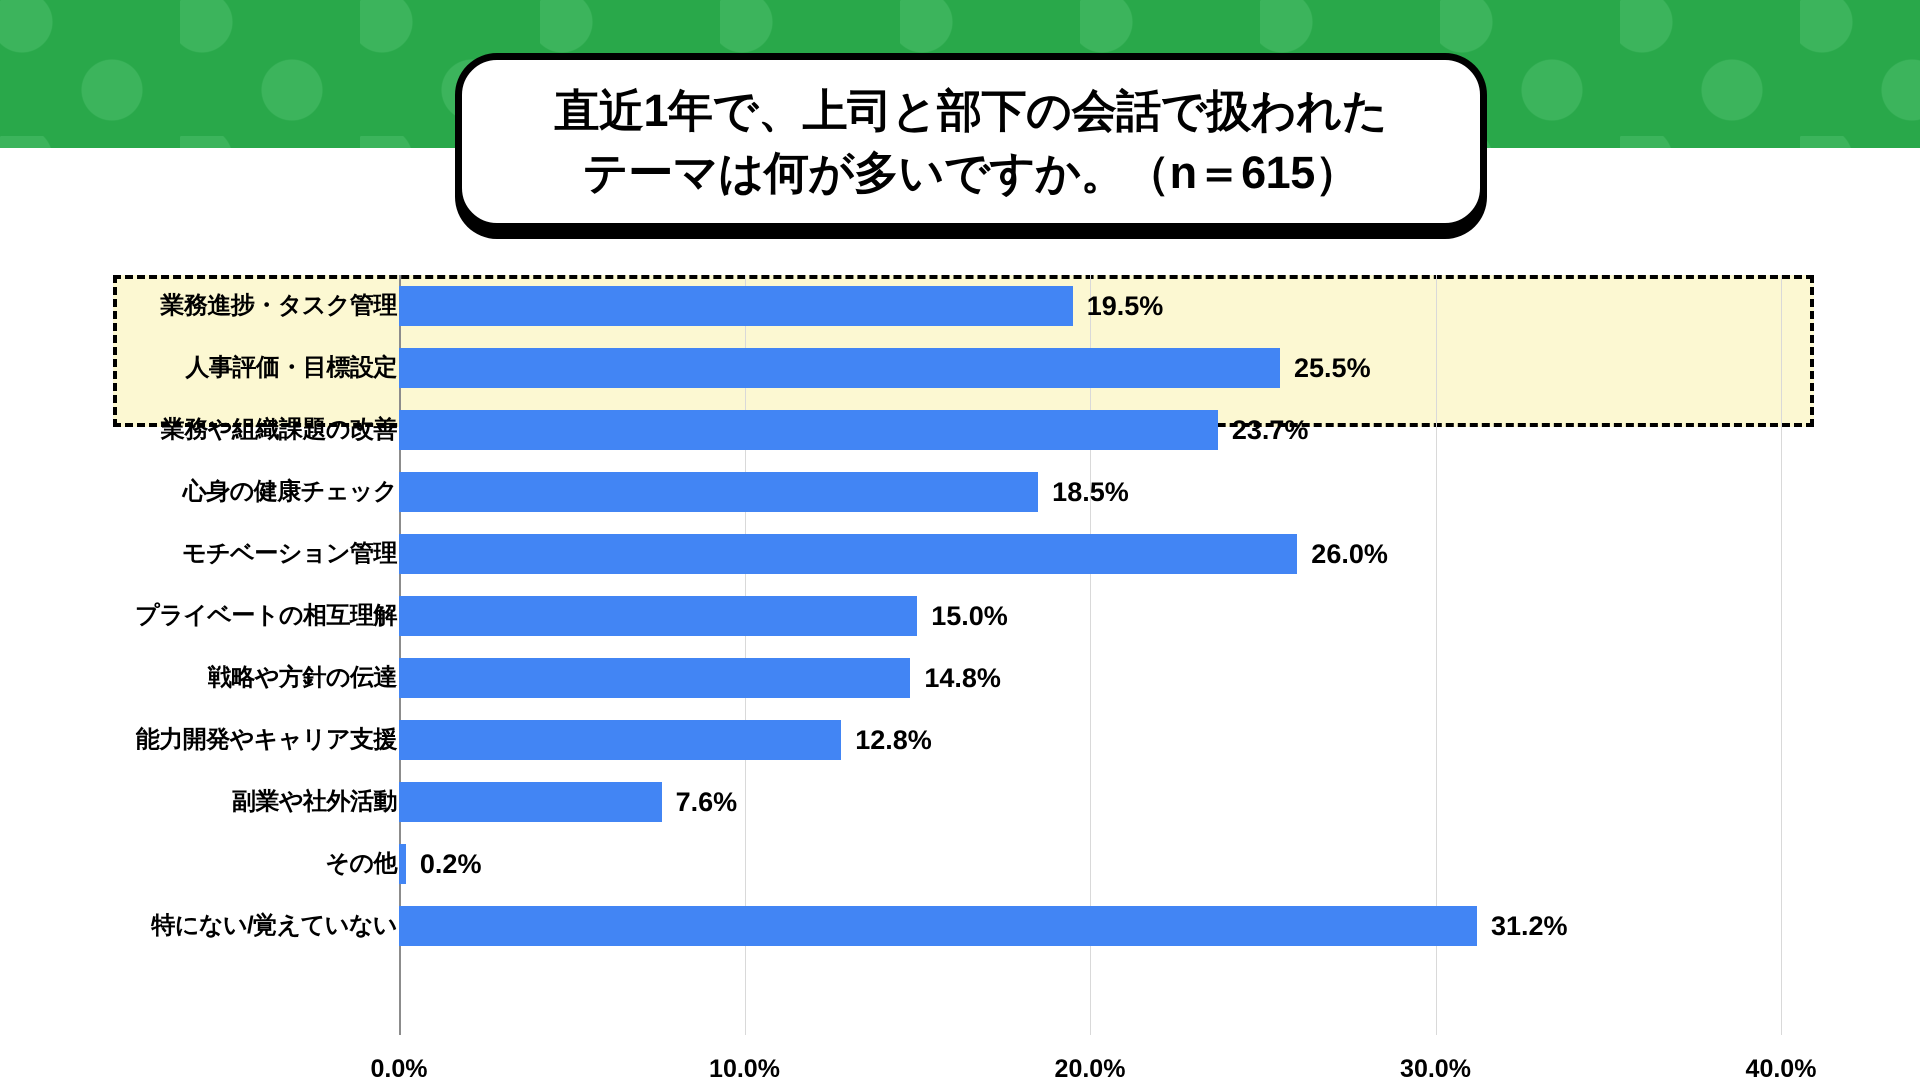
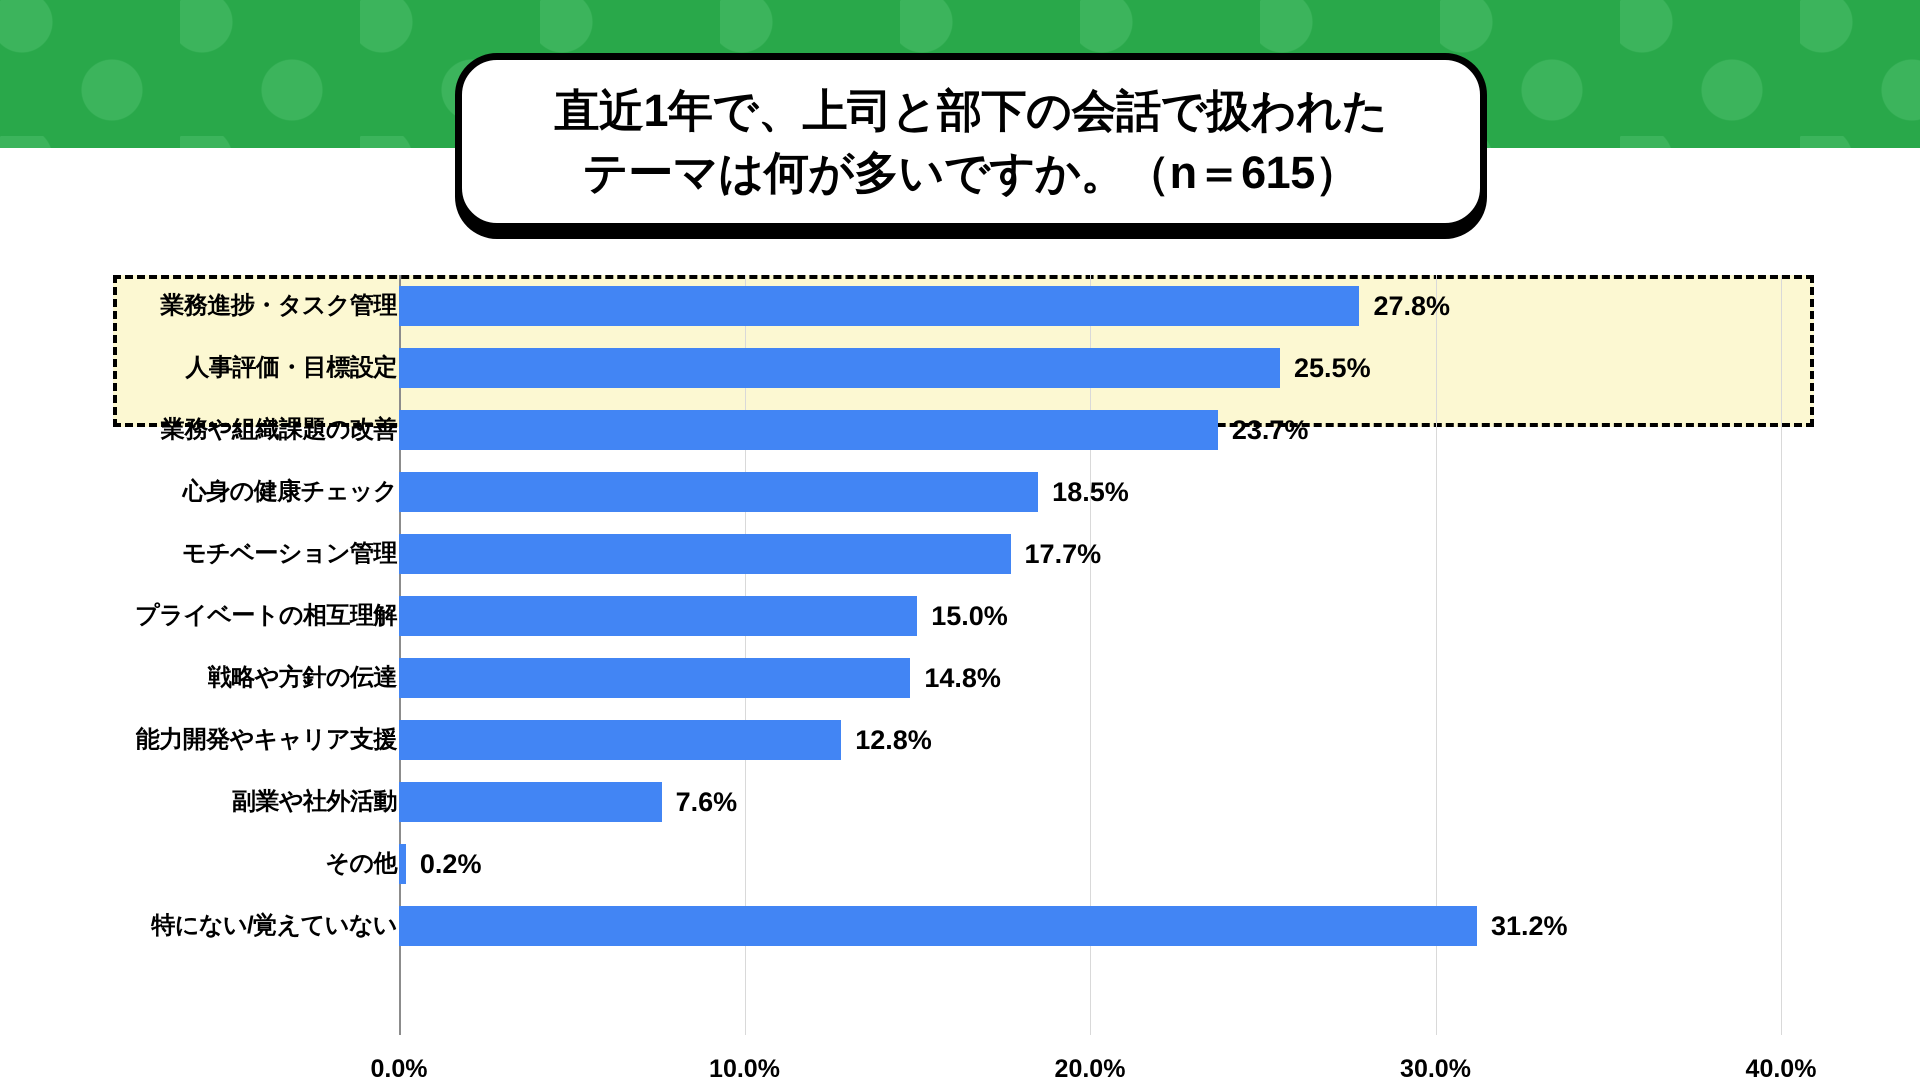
業務進捗・タスク管理: 19.5% -> 27.8%
モチベーション管理: 26.0% -> 17.7%
